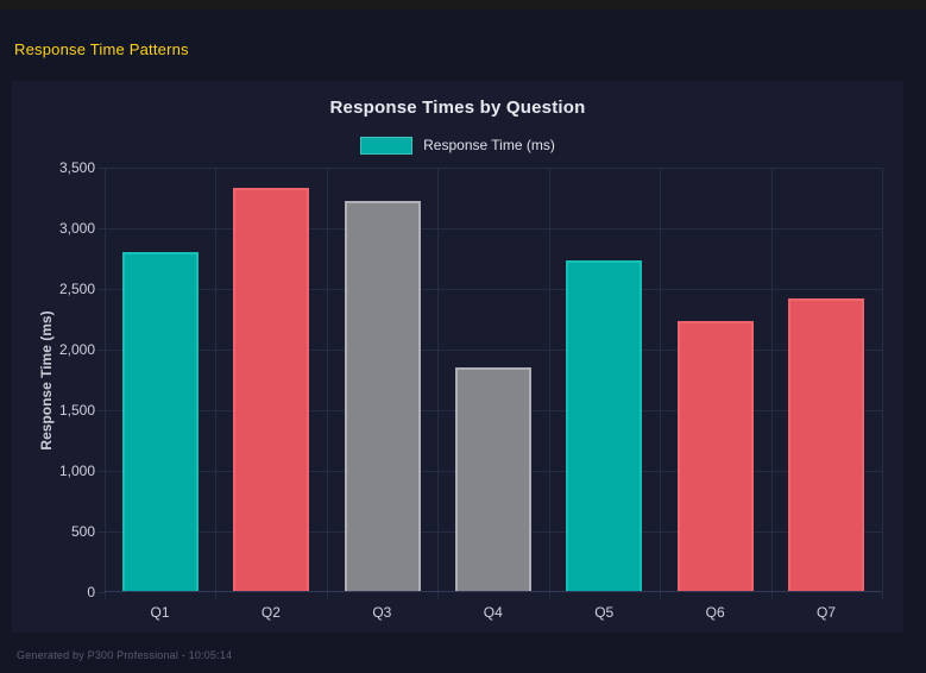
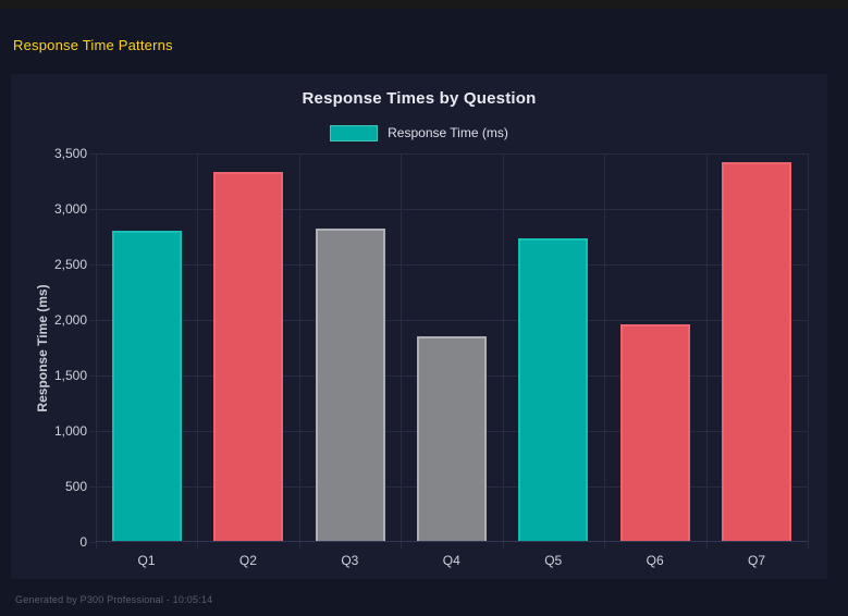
Q3: 3220 -> 2810
Q6: 2230 -> 1950
Q7: 2410 -> 3410
